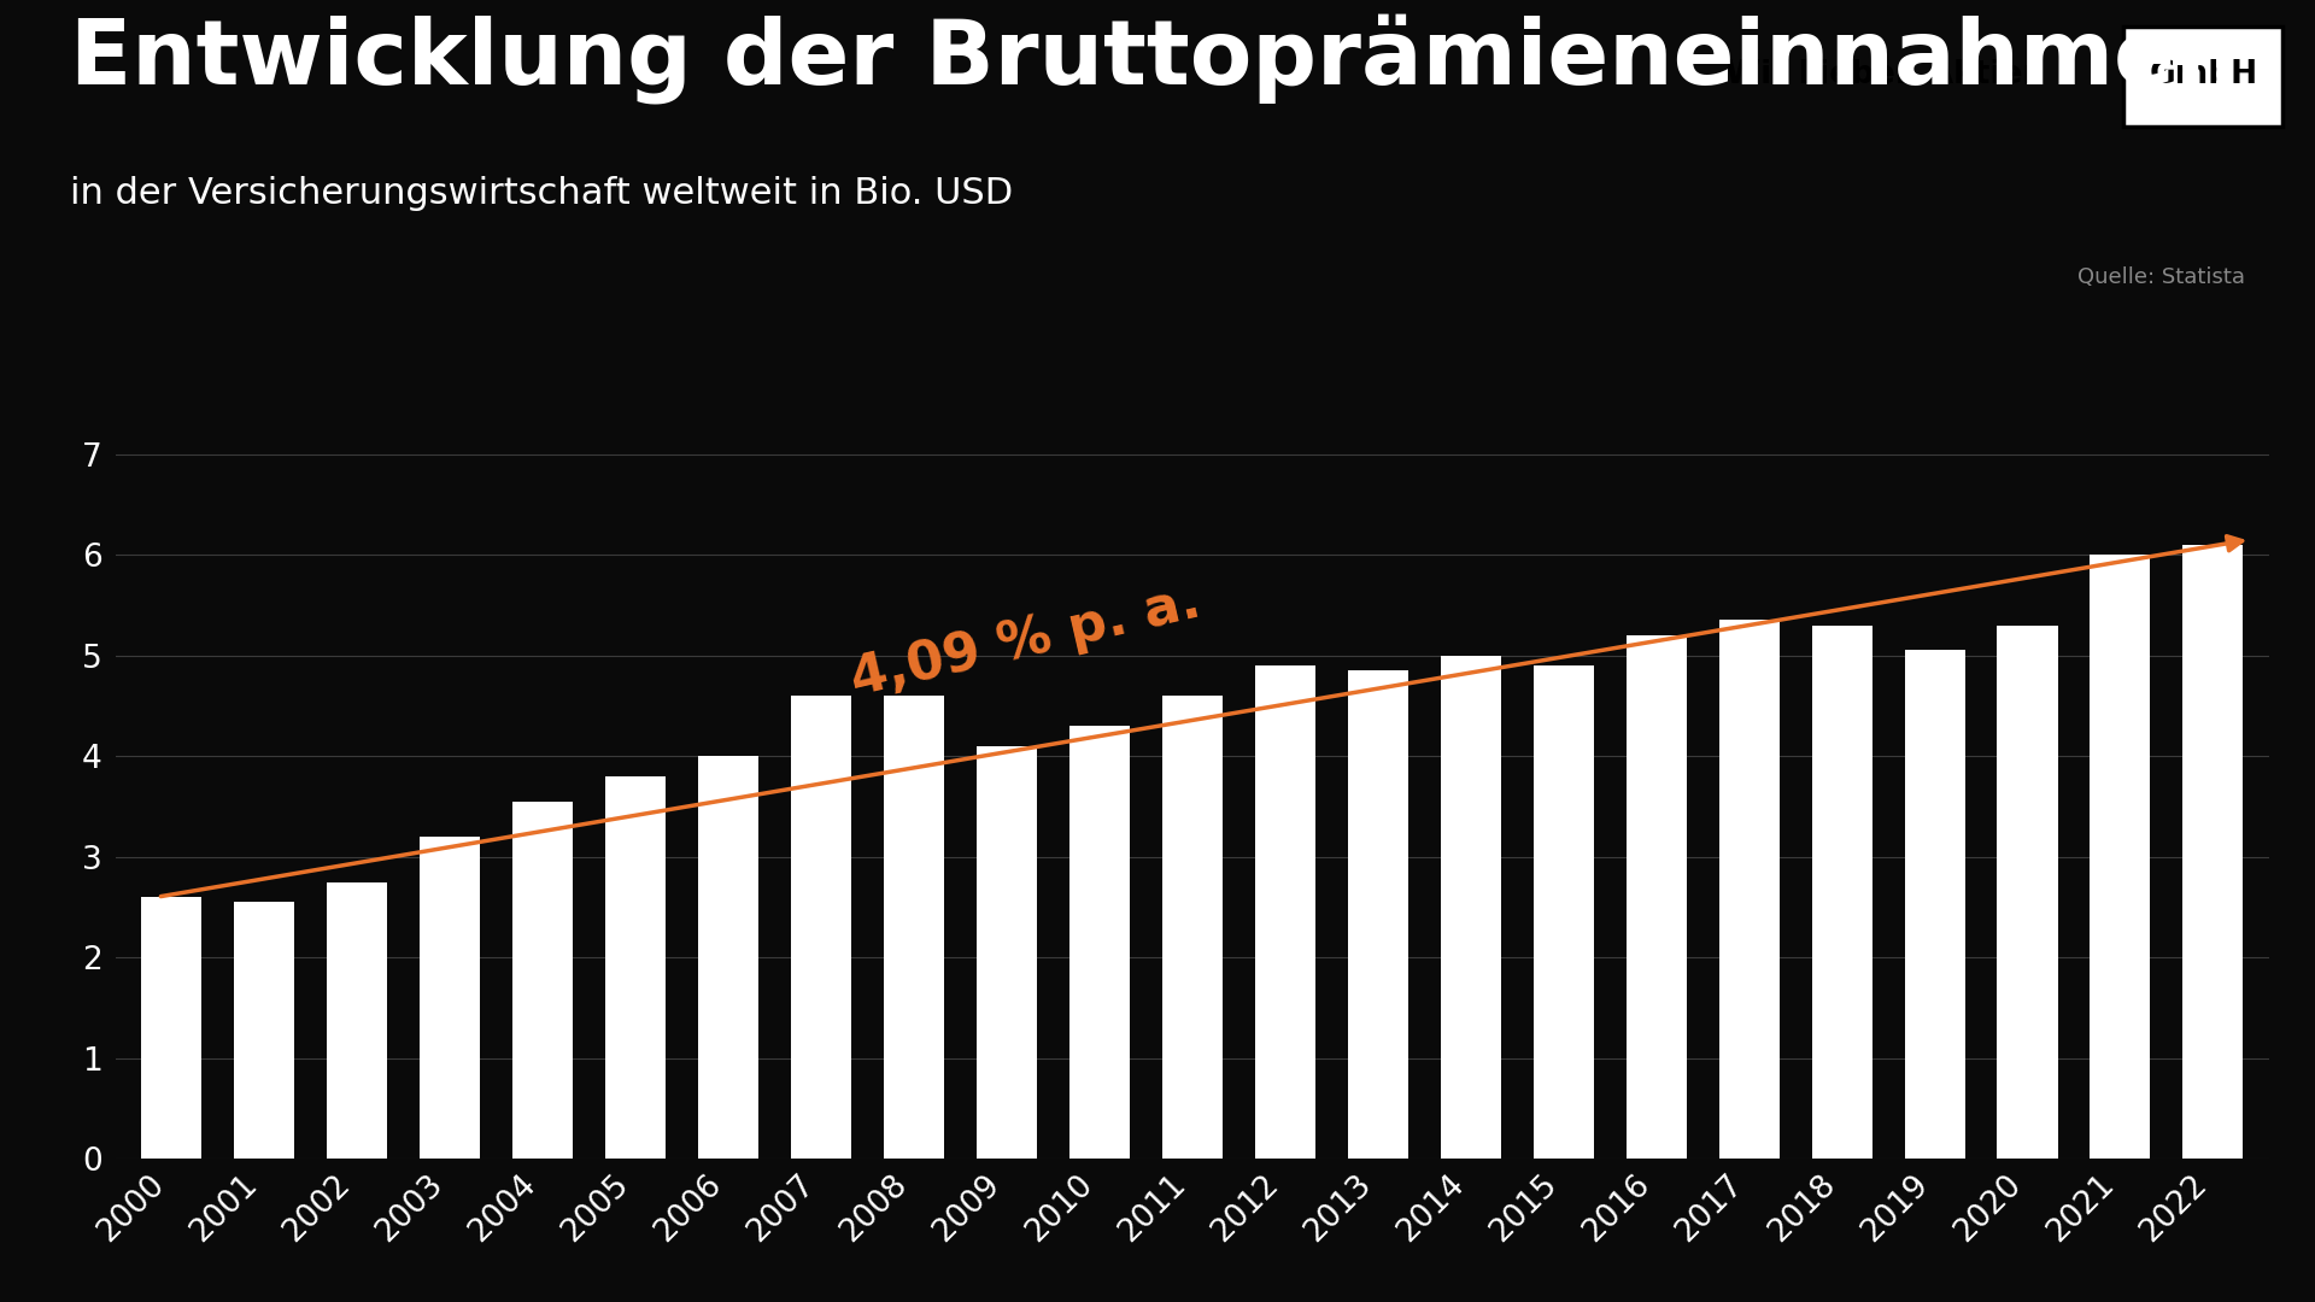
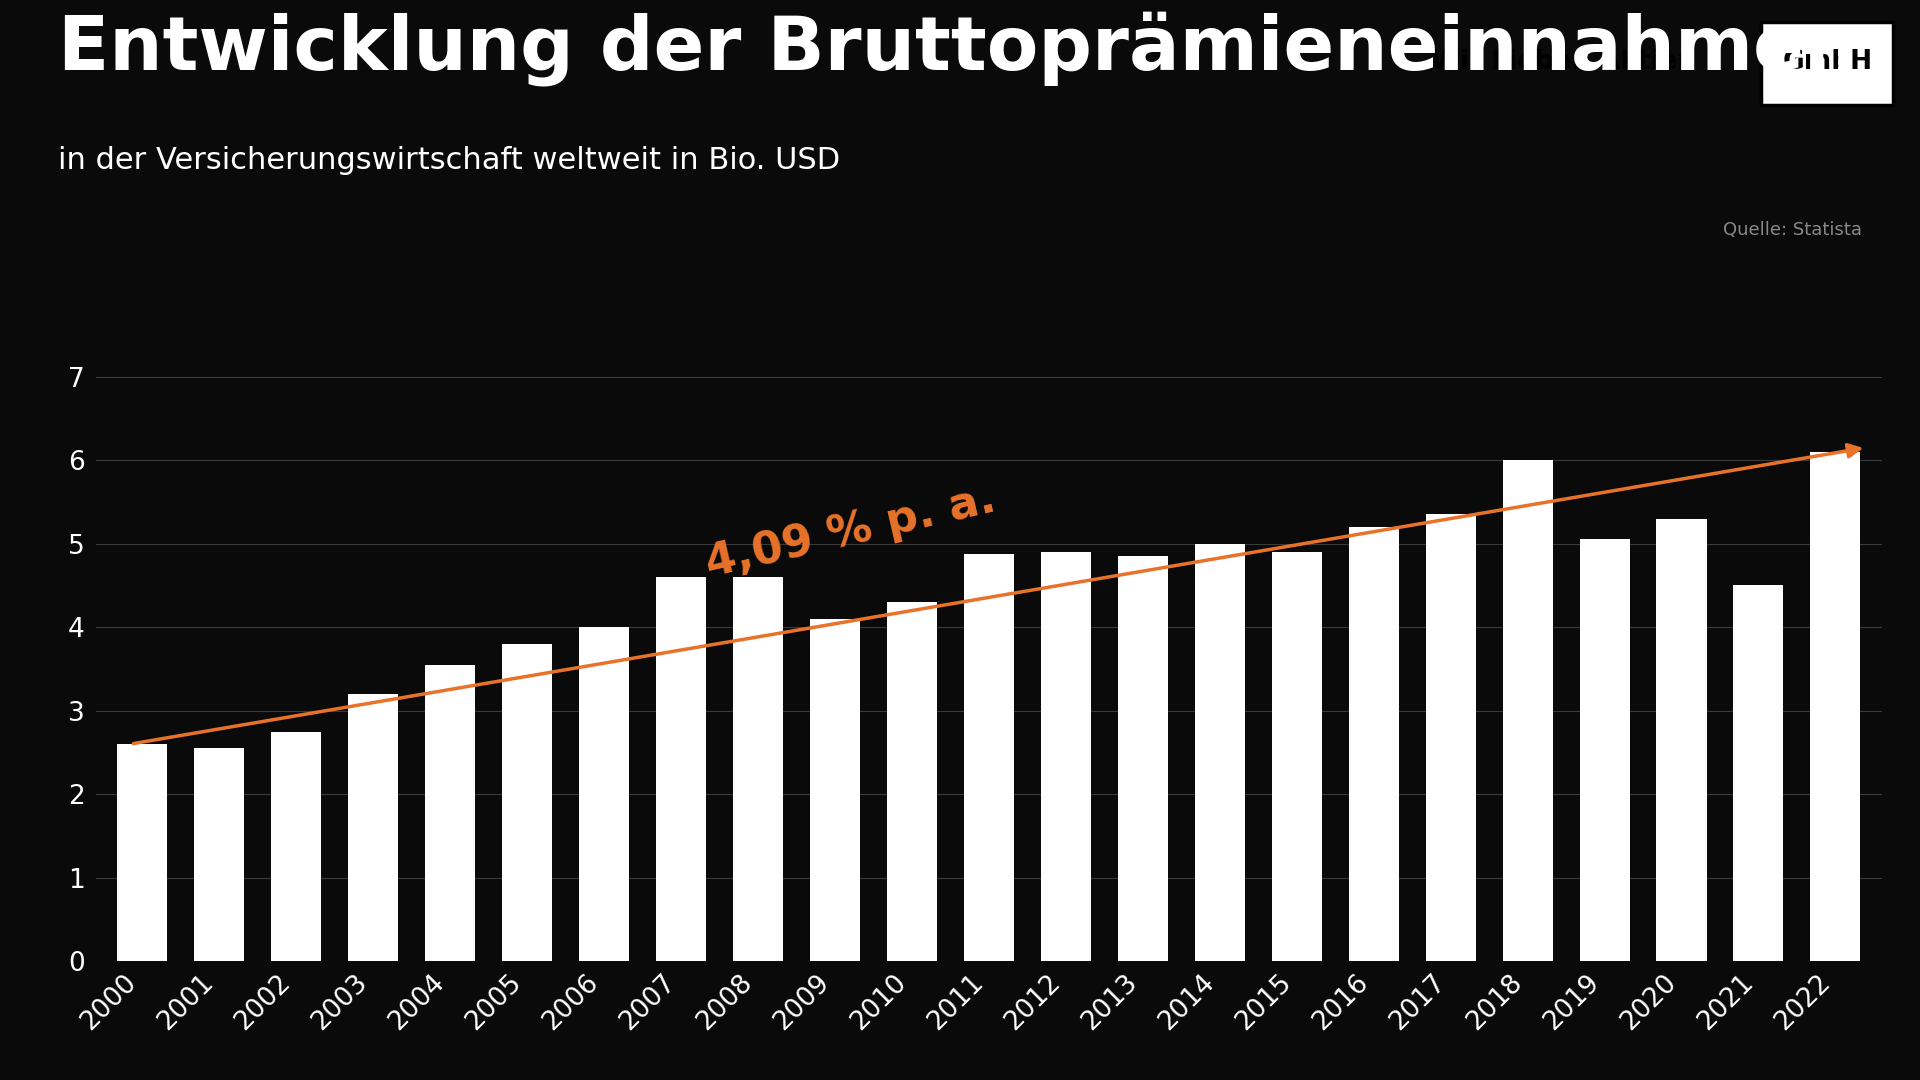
2011: 4.60 -> 4.88
2018: 5.30 -> 6.00
2021: 6.00 -> 4.50
